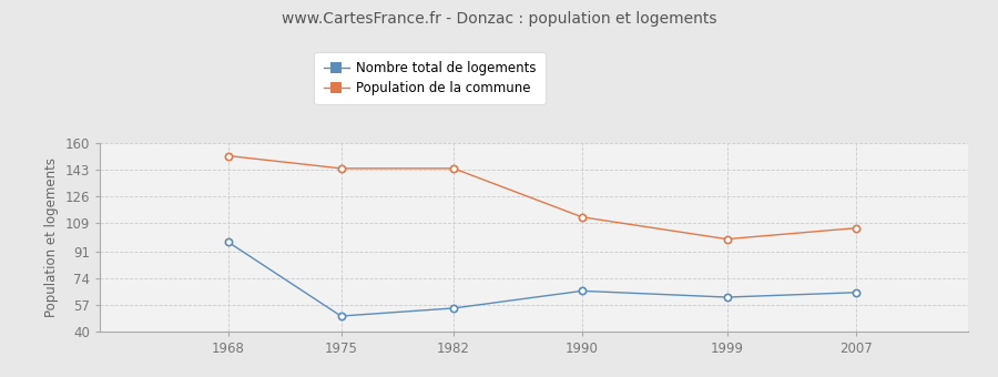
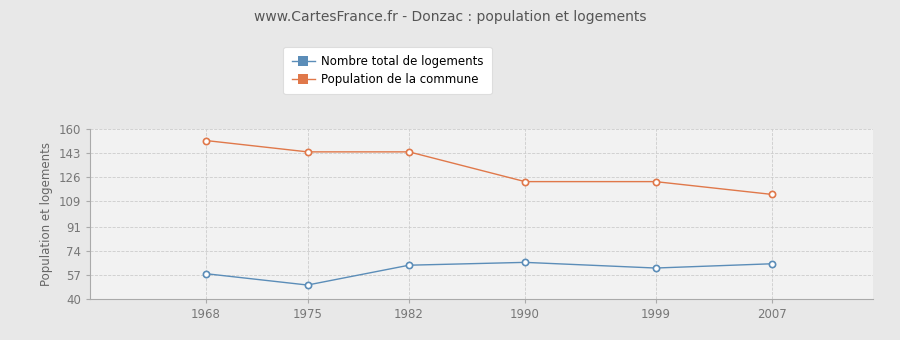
Nombre total de logements/1968: 97 -> 58
Nombre total de logements/1982: 55 -> 64
Population de la commune/1990: 113 -> 123
Population de la commune/1999: 99 -> 123
Population de la commune/2007: 106 -> 114
